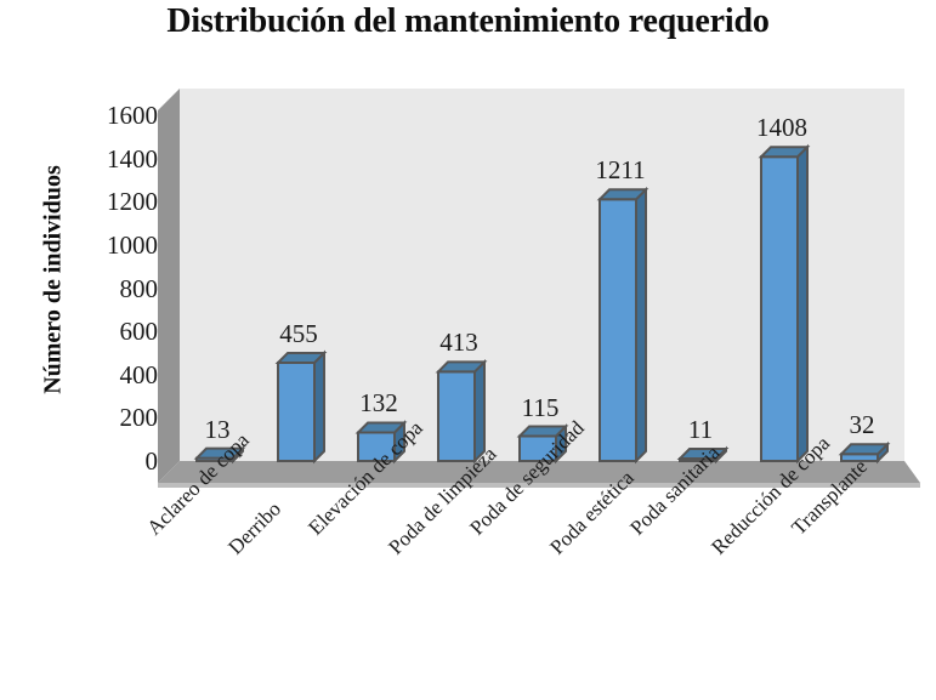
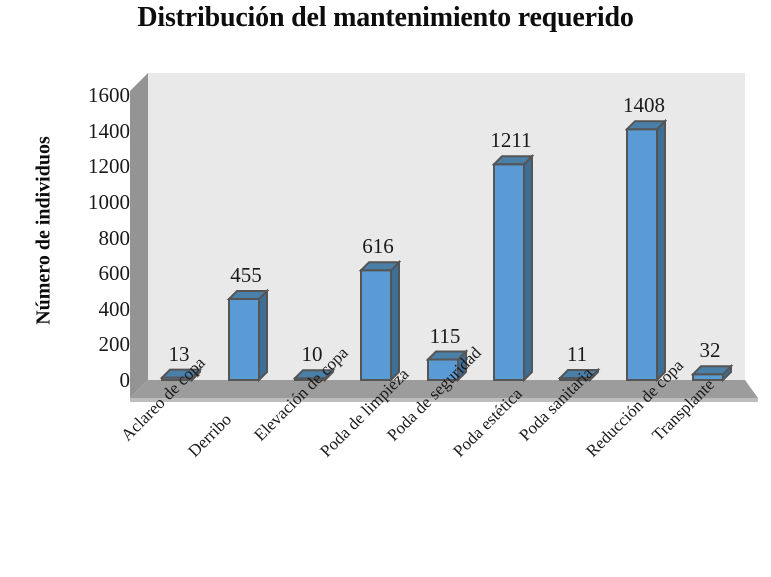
Elevación de copa: 132 -> 10
Poda de limpieza: 413 -> 616
